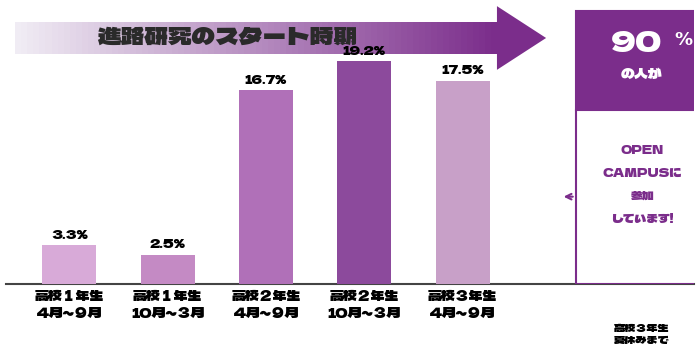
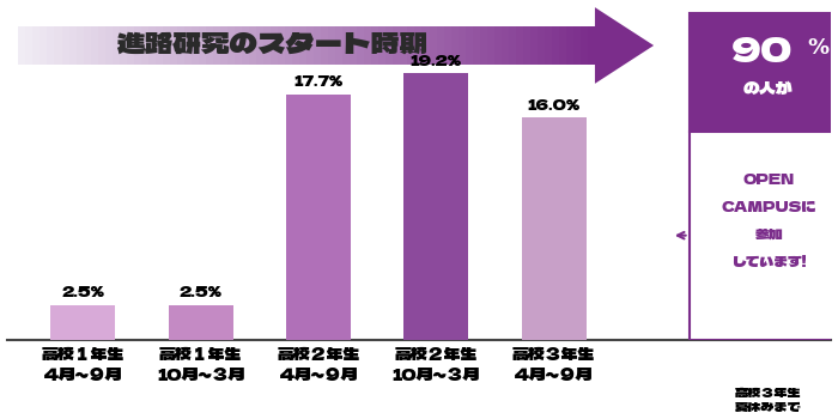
高校１年生 ４月～９月: 3.3% -> 2.5%
高校２年生 ４月～９月: 16.7% -> 17.7%
高校３年生 ４月～９月: 17.5% -> 16.0%
